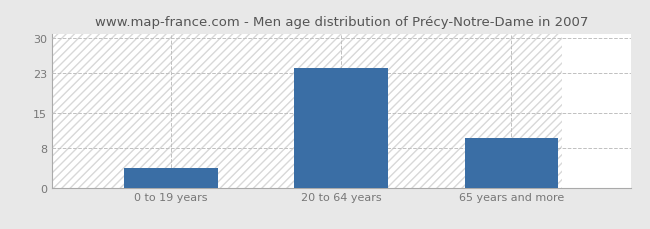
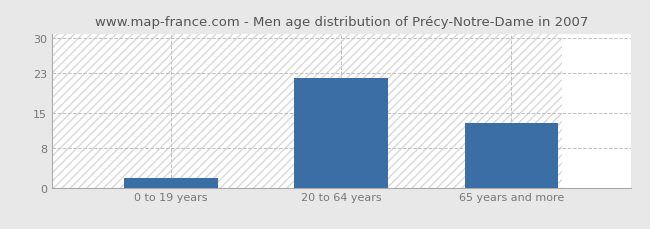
0 to 19 years: 4 -> 2
20 to 64 years: 24 -> 22
65 years and more: 10 -> 13
